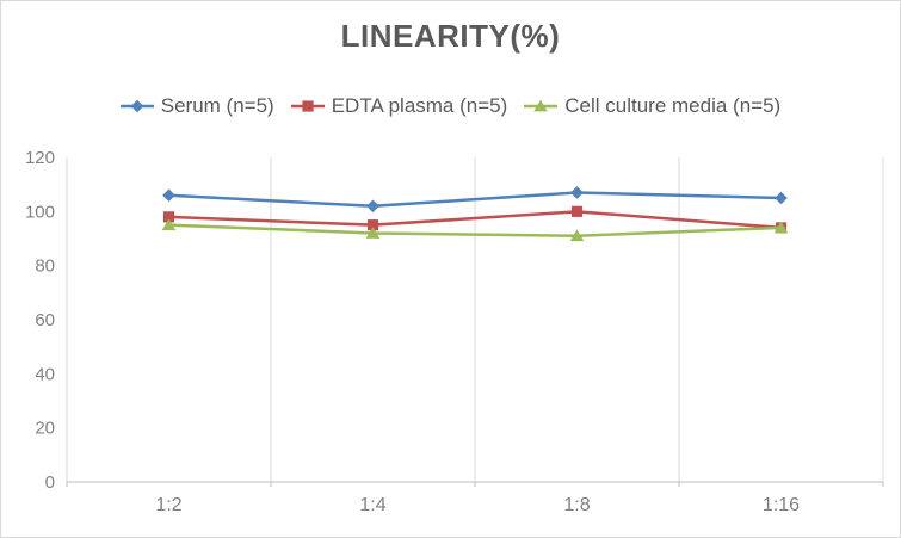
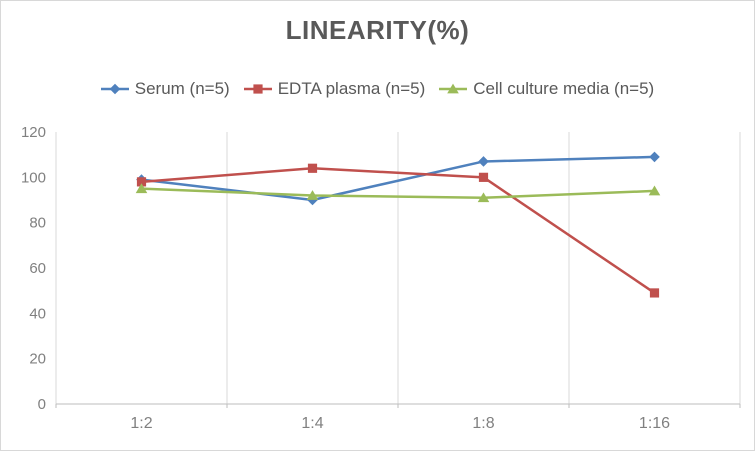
Serum (n=5)/1:2: 106 -> 99
Serum (n=5)/1:4: 102 -> 90
EDTA plasma (n=5)/1:4: 95 -> 104
Serum (n=5)/1:16: 105 -> 109
EDTA plasma (n=5)/1:16: 94 -> 49
